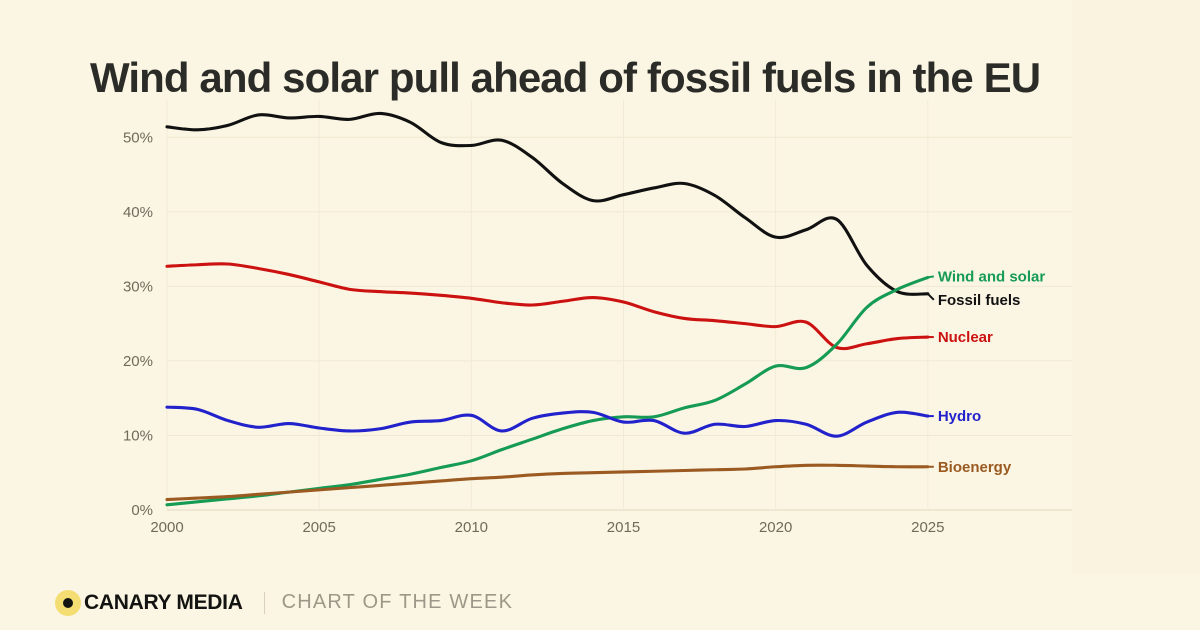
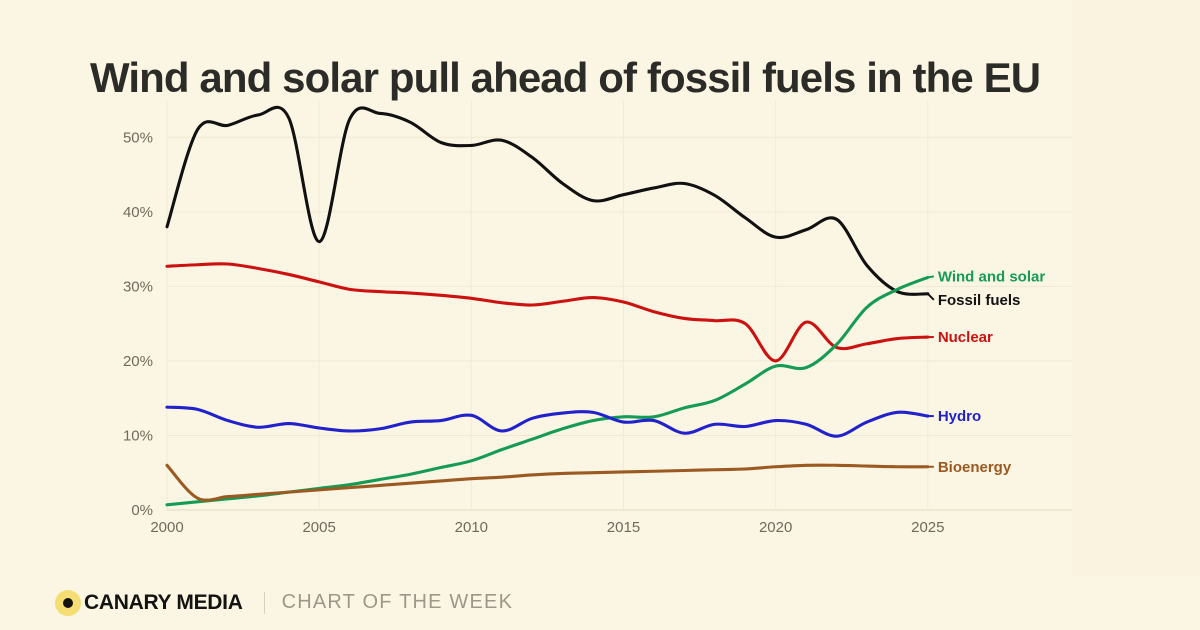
Fossil fuels/2000: 51% -> 38%
Bioenergy/2000: 1% -> 6%
Fossil fuels/2005: 53% -> 36%
Nuclear/2020: 25% -> 20%
